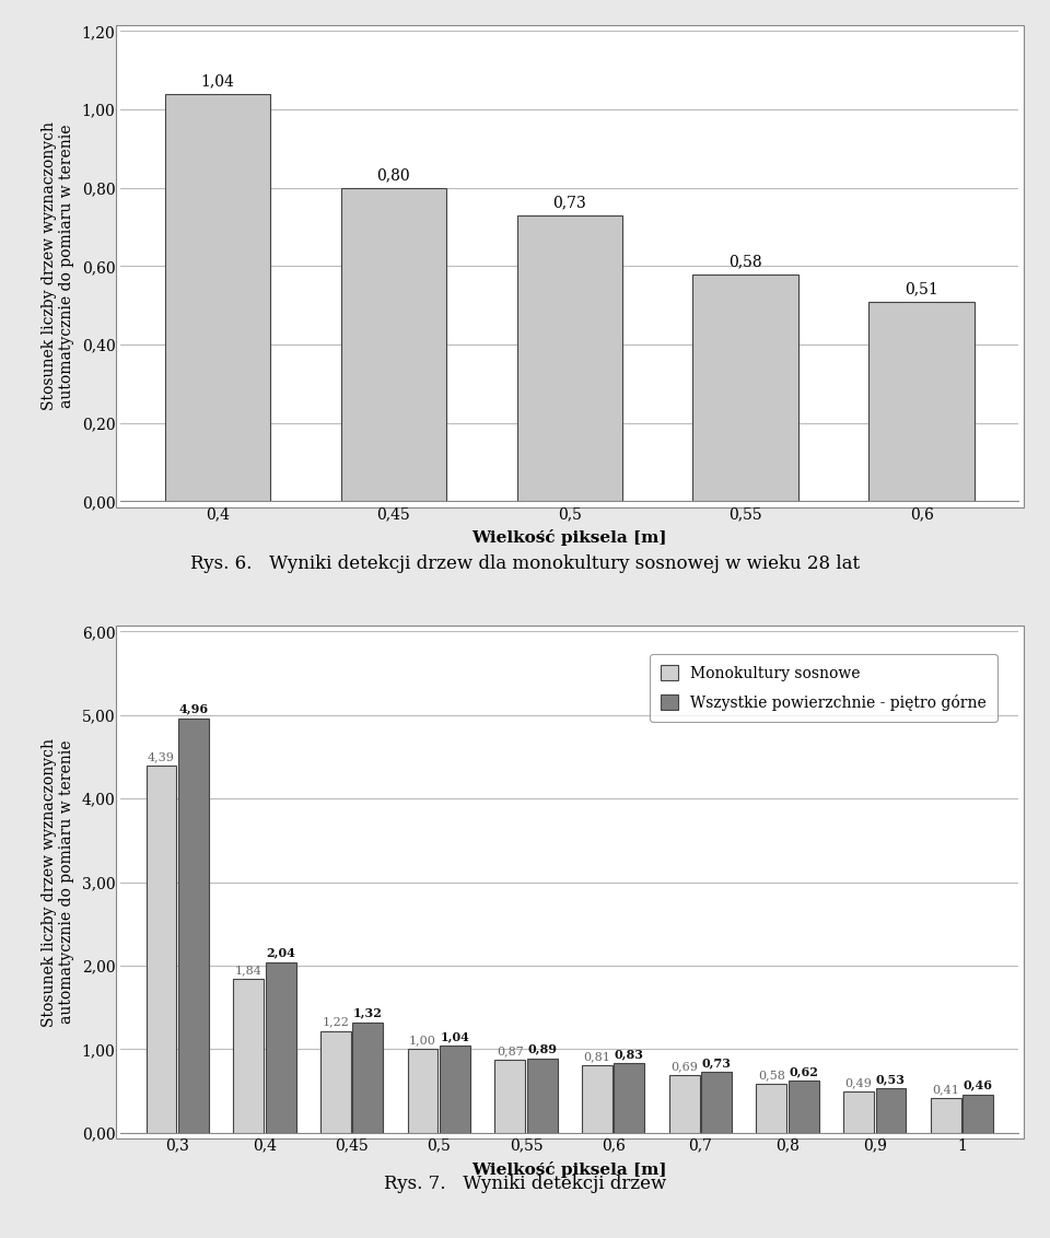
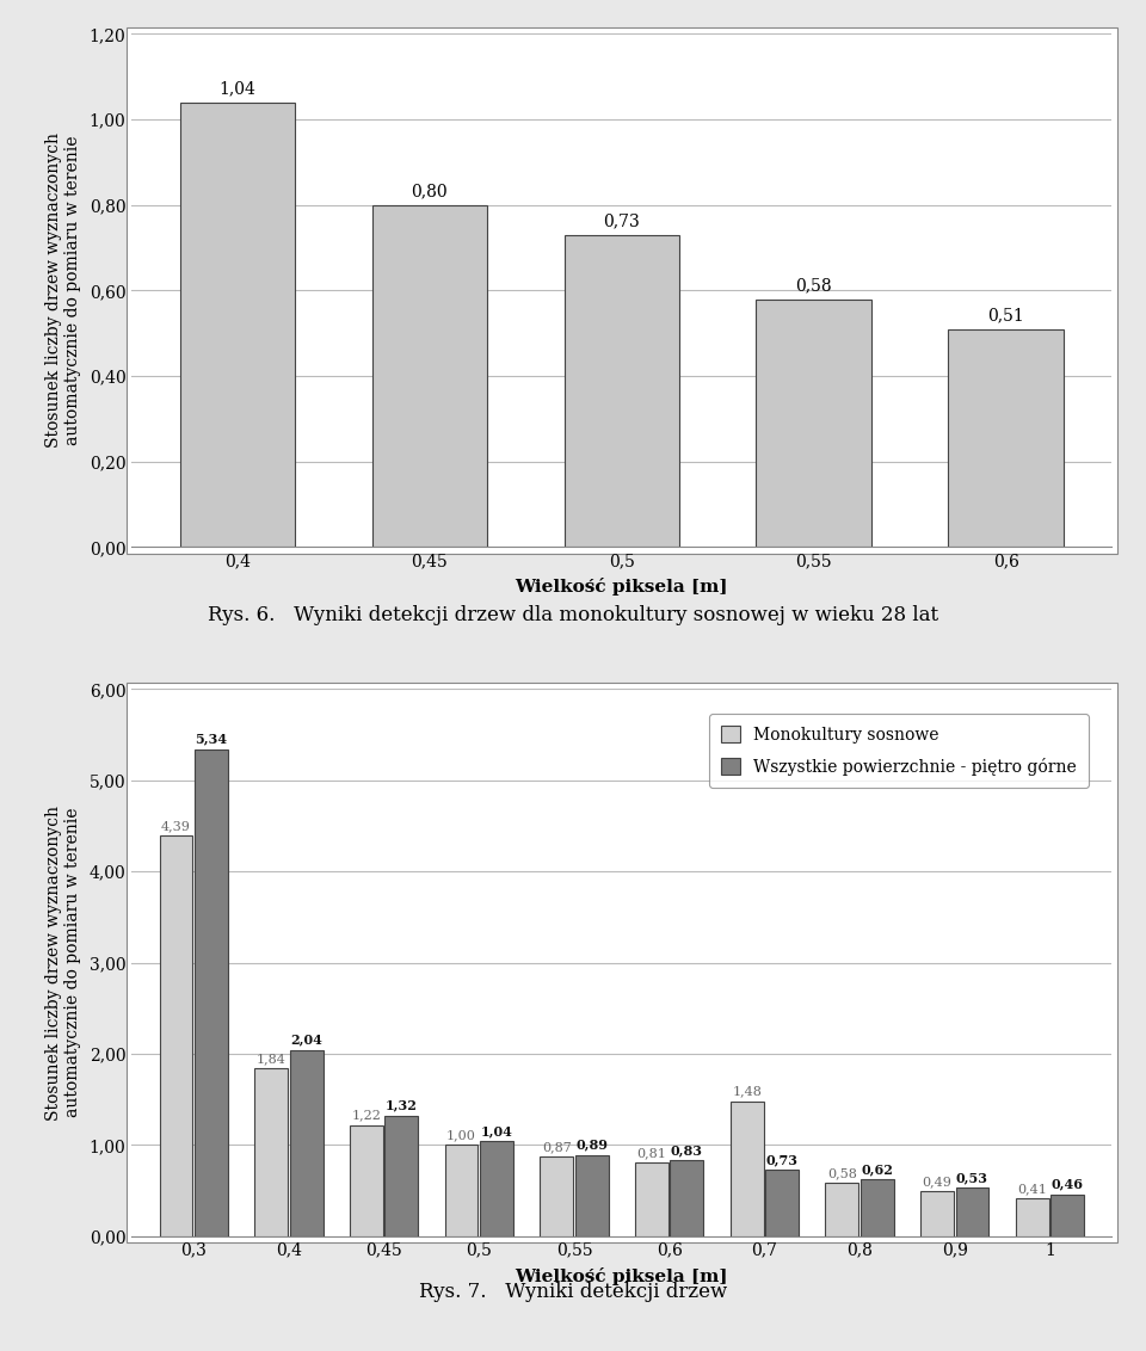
Wszystkie powierzchnie - piętro górne/0,3: 4,96 -> 5,34
Monokultury sosnowe/0,7: 0,69 -> 1,48
